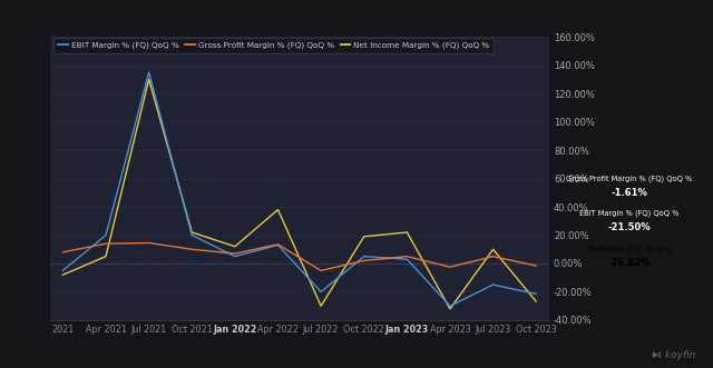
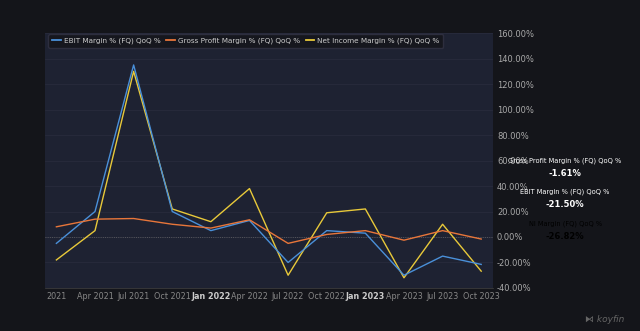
Net Income Margin % (FQ) QoQ %/2021: -8% -> -18%
